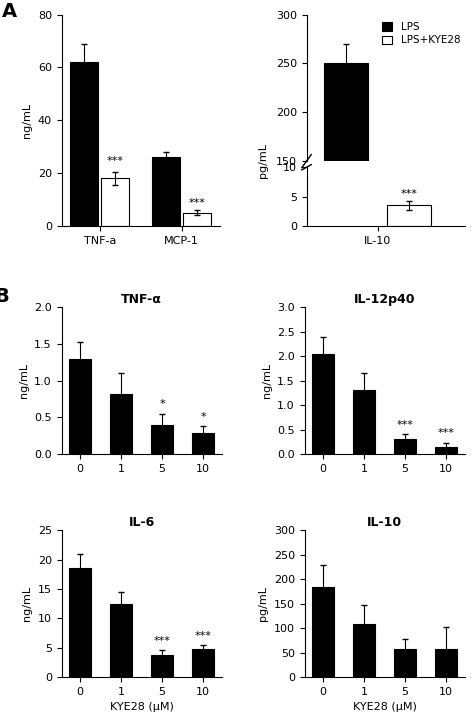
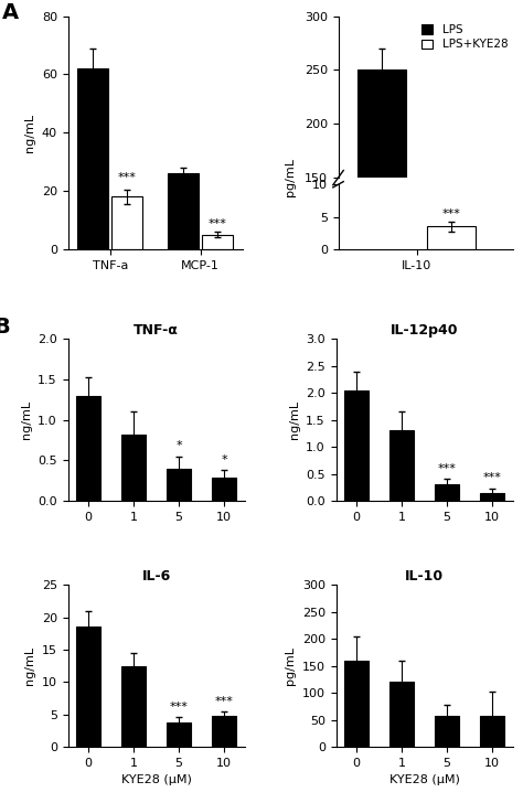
IL-10/0: 185 -> 160
IL-10/1: 108 -> 120
